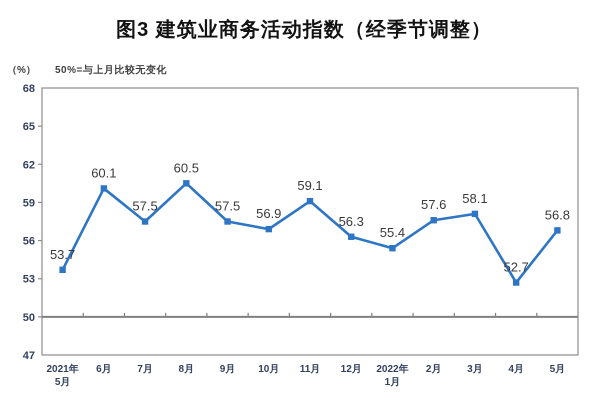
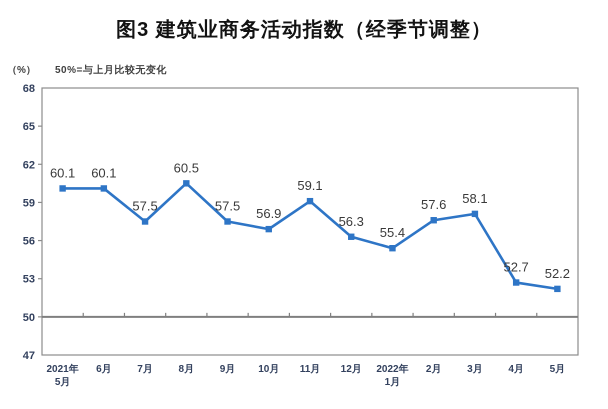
2021年 5月: 53.7 -> 60.1
5月: 56.8 -> 52.2
